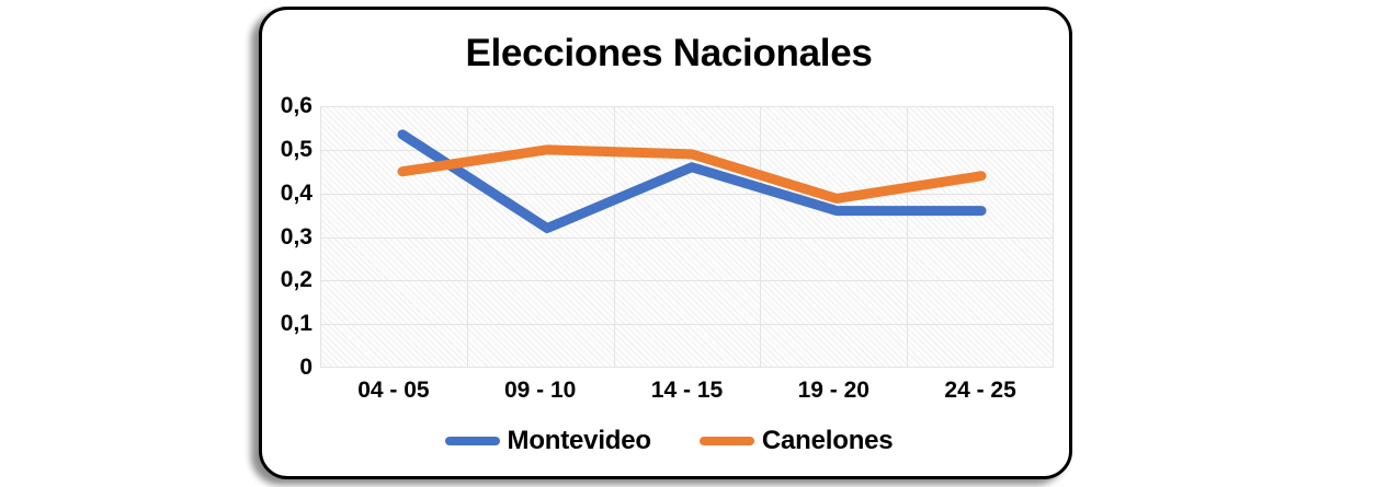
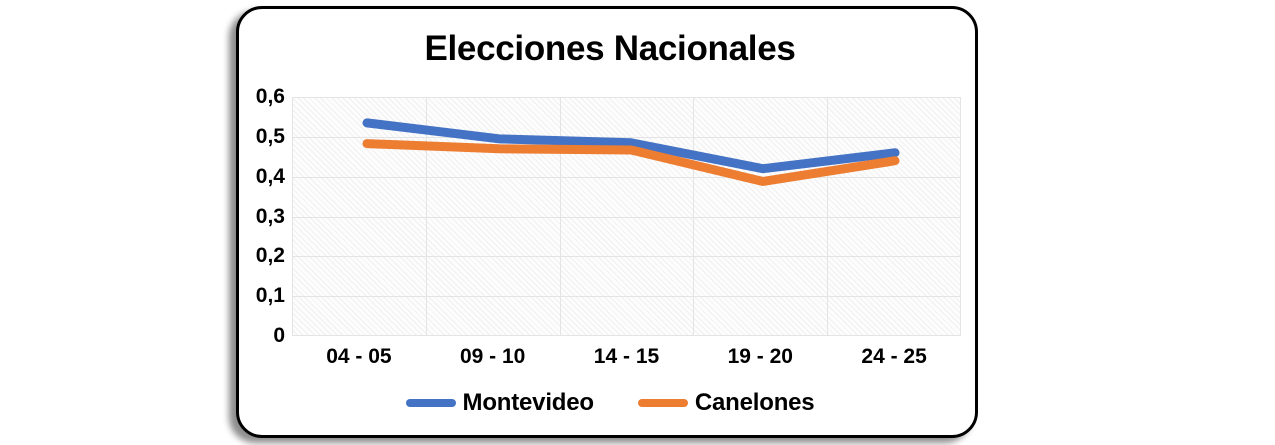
Canelones/04 - 05: 0,45 -> 0,48
Montevideo/09 - 10: 0,32 -> 0,49
Canelones/09 - 10: 0,50 -> 0,47
Montevideo/14 - 15: 0,46 -> 0,48
Canelones/14 - 15: 0,49 -> 0,47
Montevideo/19 - 20: 0,36 -> 0,42
Montevideo/24 - 25: 0,36 -> 0,46
